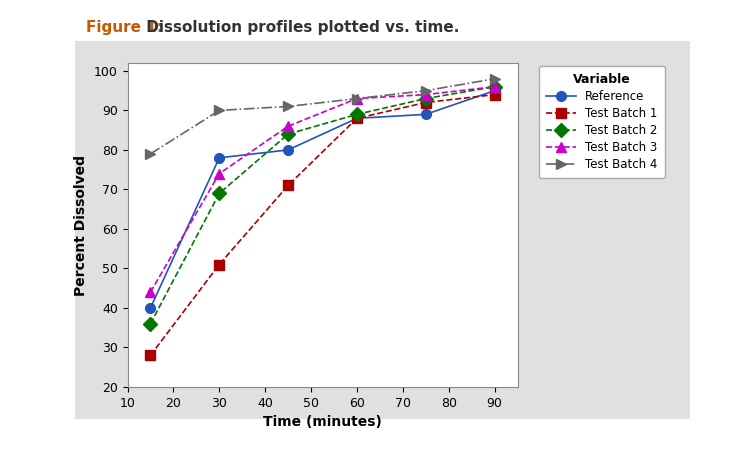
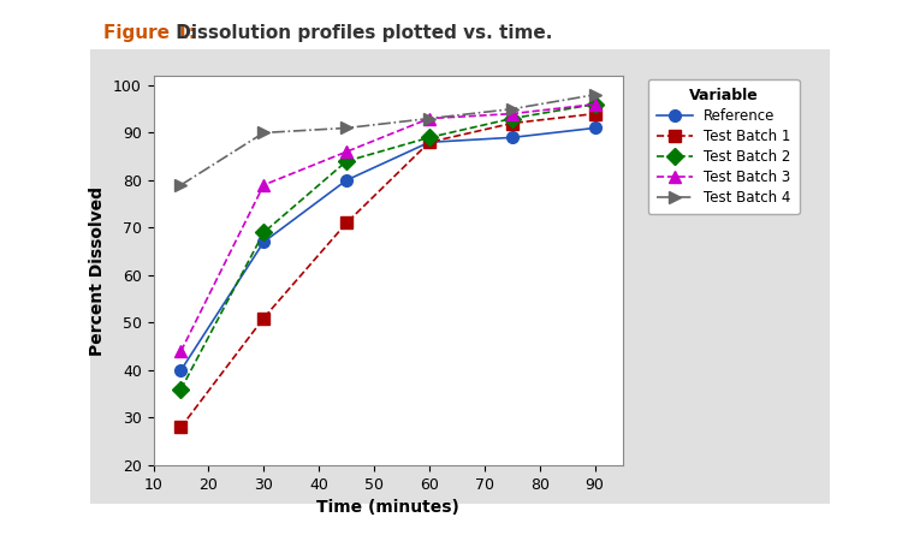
Reference/30: 78 -> 67
Test Batch 3/30: 74 -> 79
Reference/90: 95 -> 91
